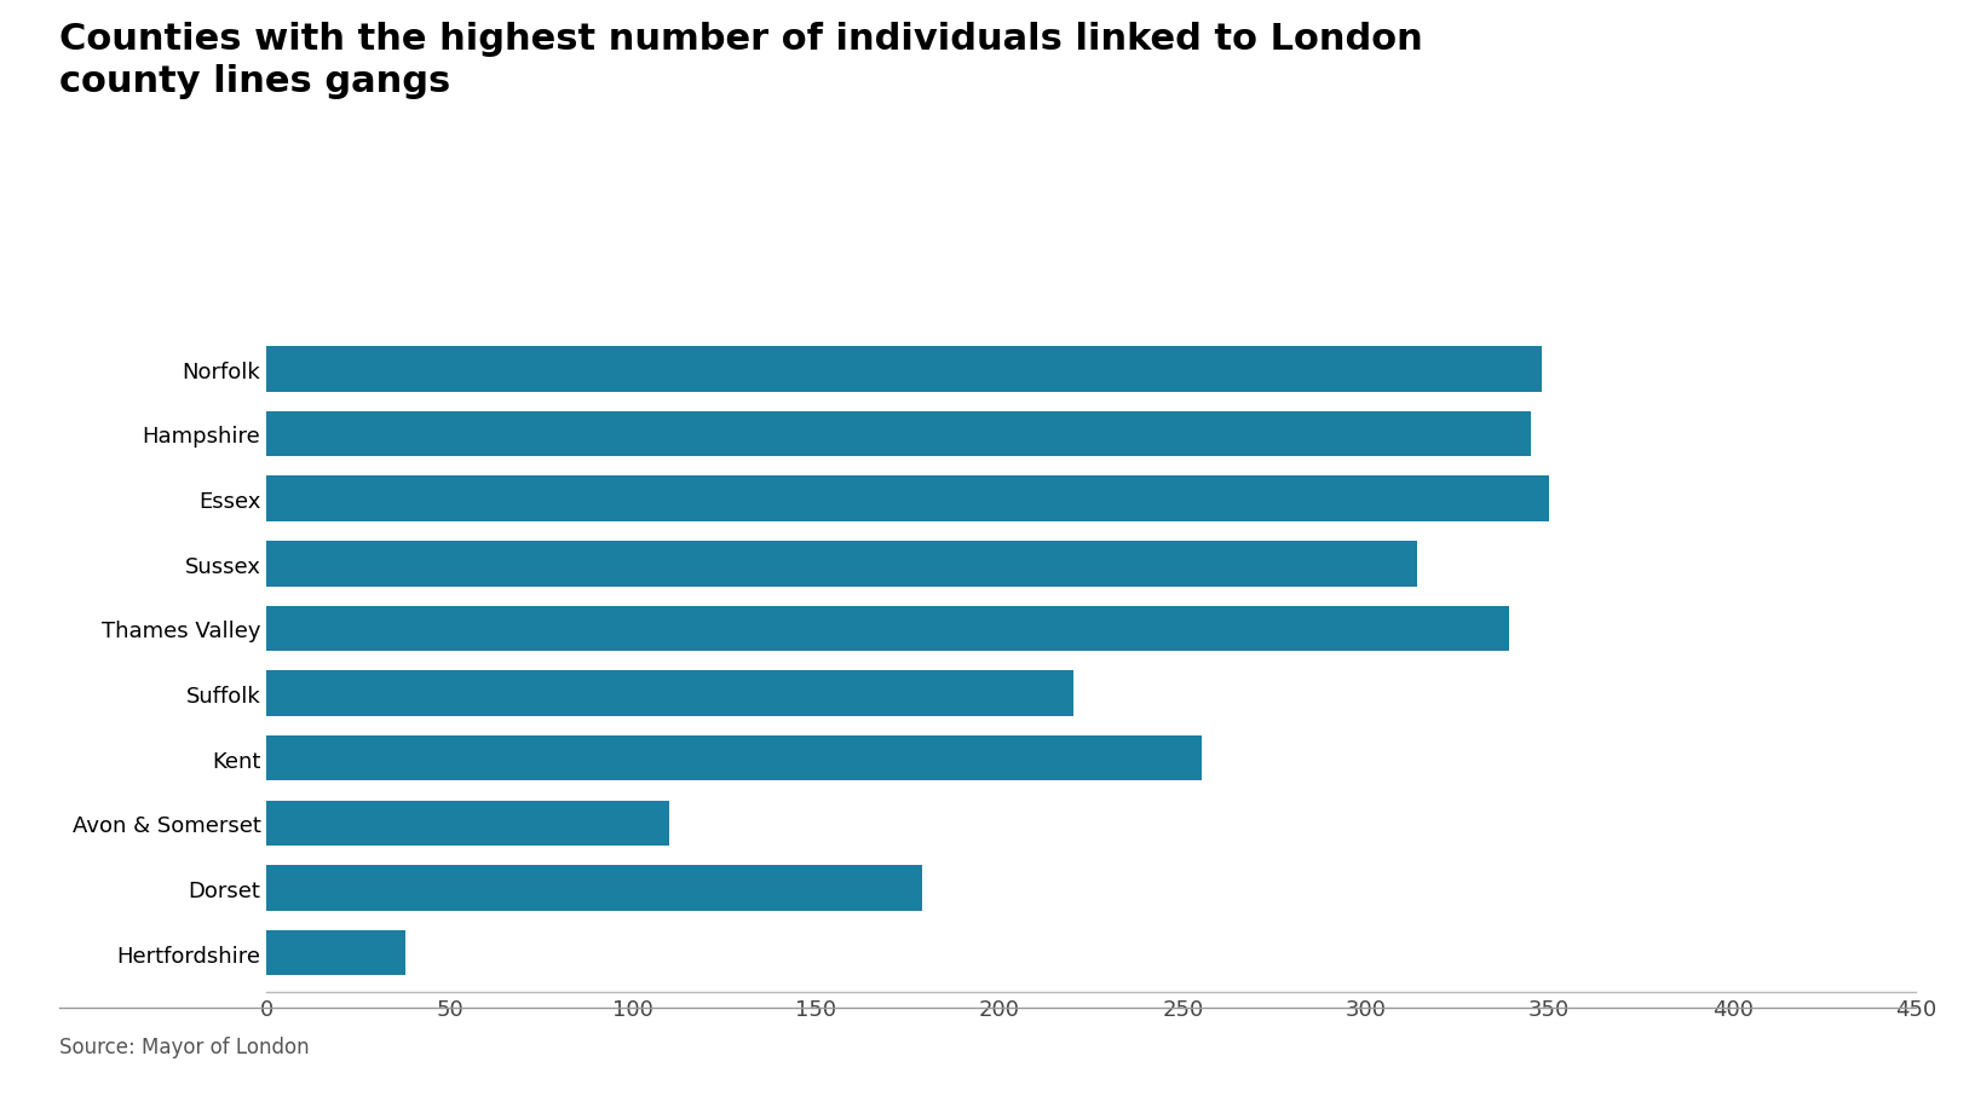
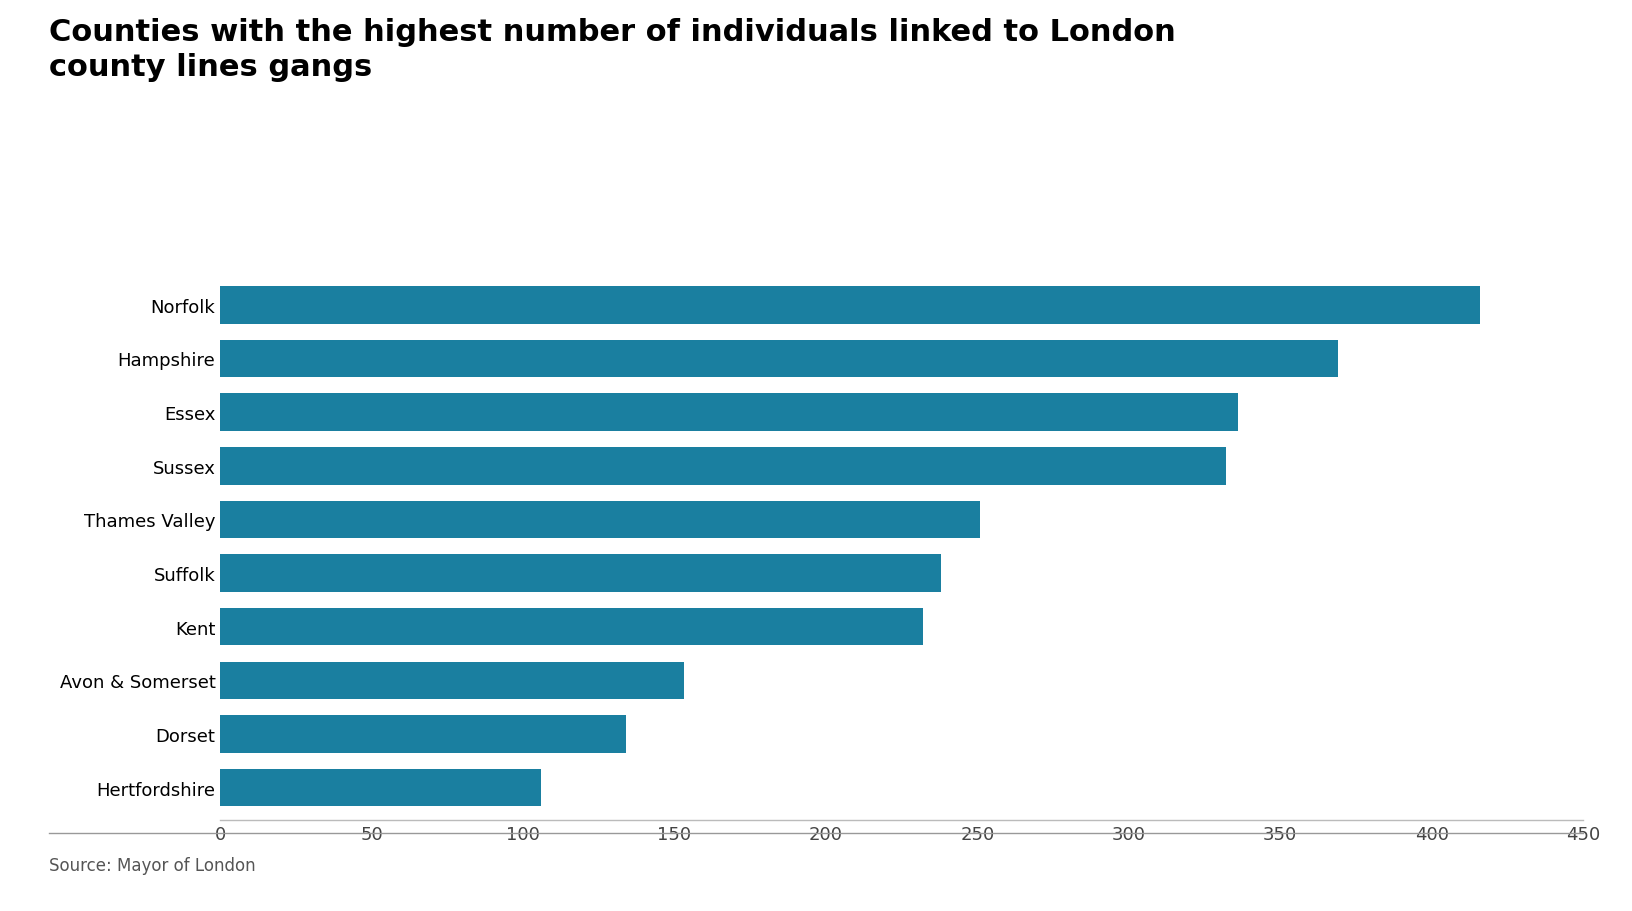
Norfolk: 348 -> 416
Hampshire: 345 -> 369
Essex: 350 -> 336
Sussex: 314 -> 332
Thames Valley: 339 -> 251
Suffolk: 220 -> 238
Kent: 255 -> 232
Avon & Somerset: 110 -> 153
Dorset: 179 -> 134
Hertfordshire: 38 -> 106
